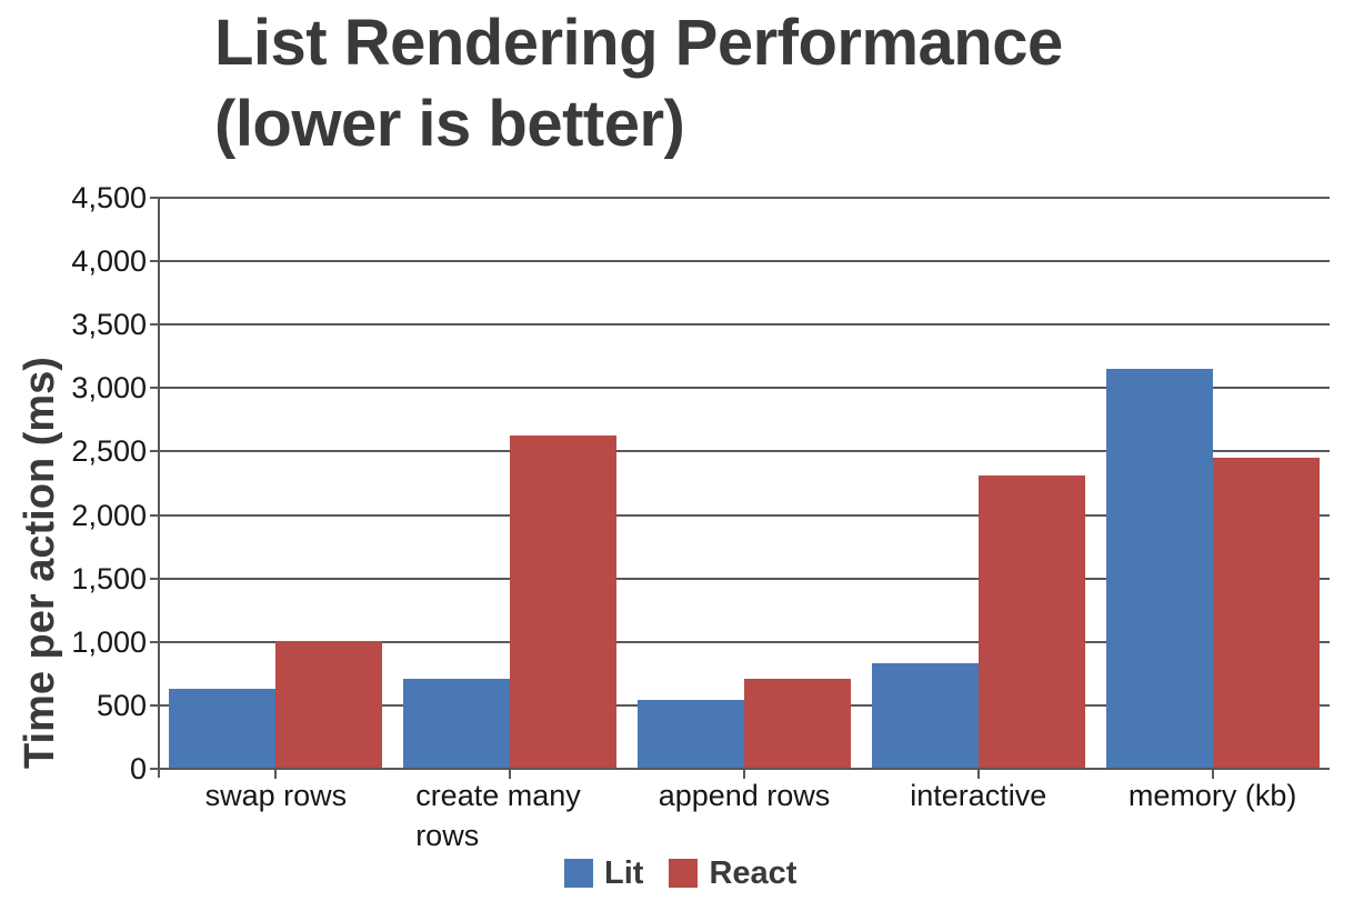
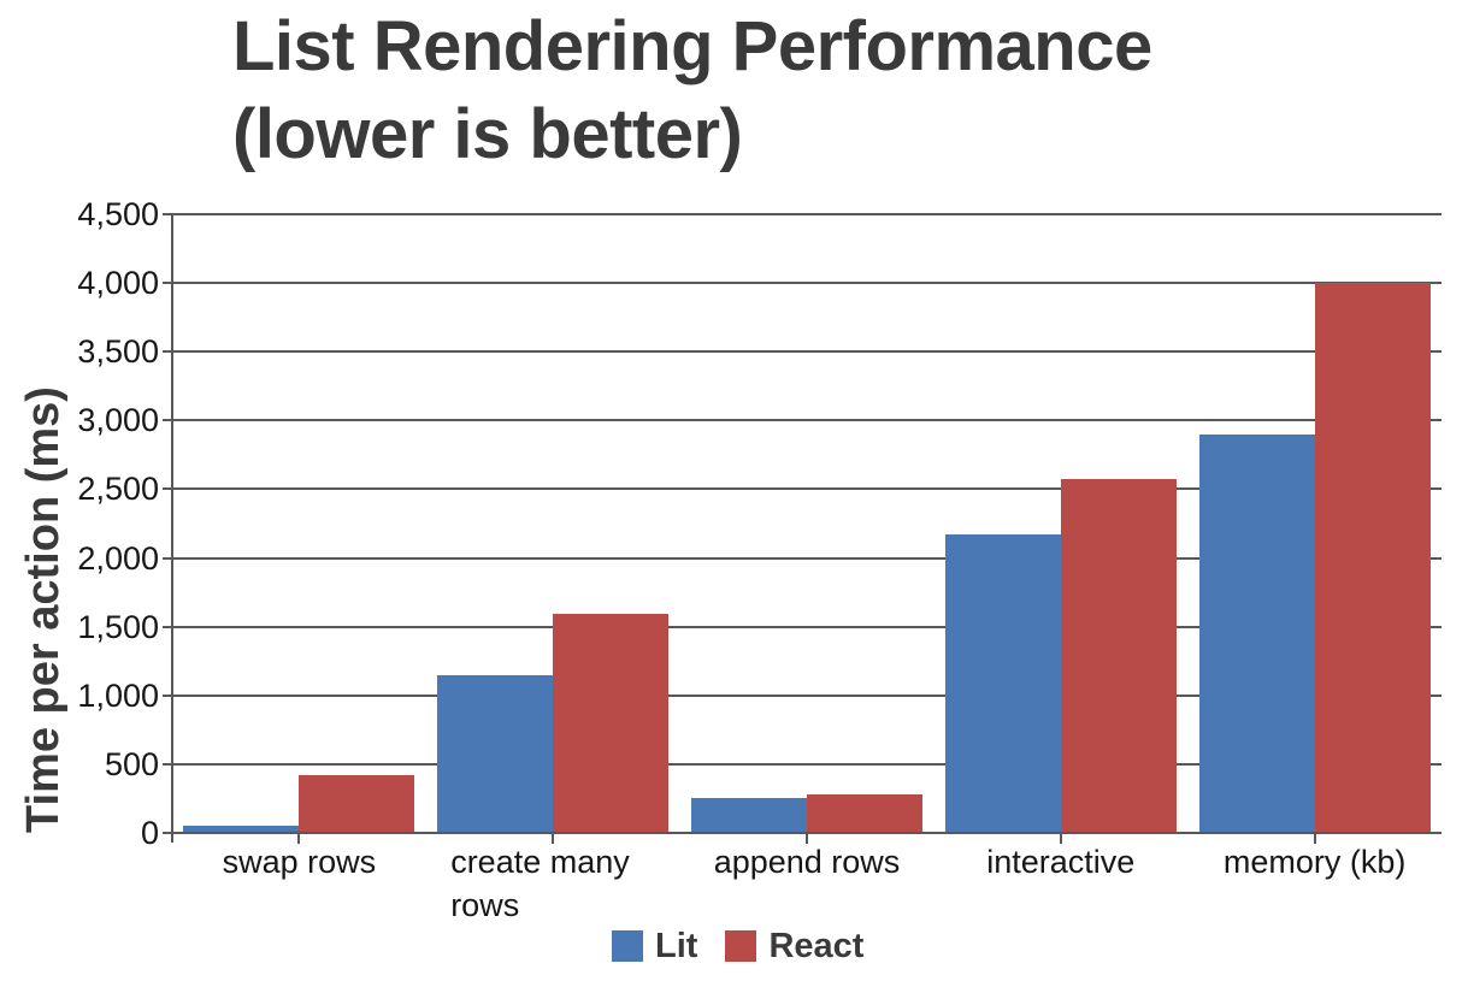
Lit/swap rows: 630 -> 50
React/swap rows: 1010 -> 420
Lit/create many rows: 710 -> 1150
React/create many rows: 2630 -> 1590
Lit/append rows: 540 -> 250
React/append rows: 710 -> 280
Lit/interactive: 830 -> 2170
React/interactive: 2310 -> 2570
Lit/memory (kb): 3150 -> 2900
React/memory (kb): 2450 -> 4000
